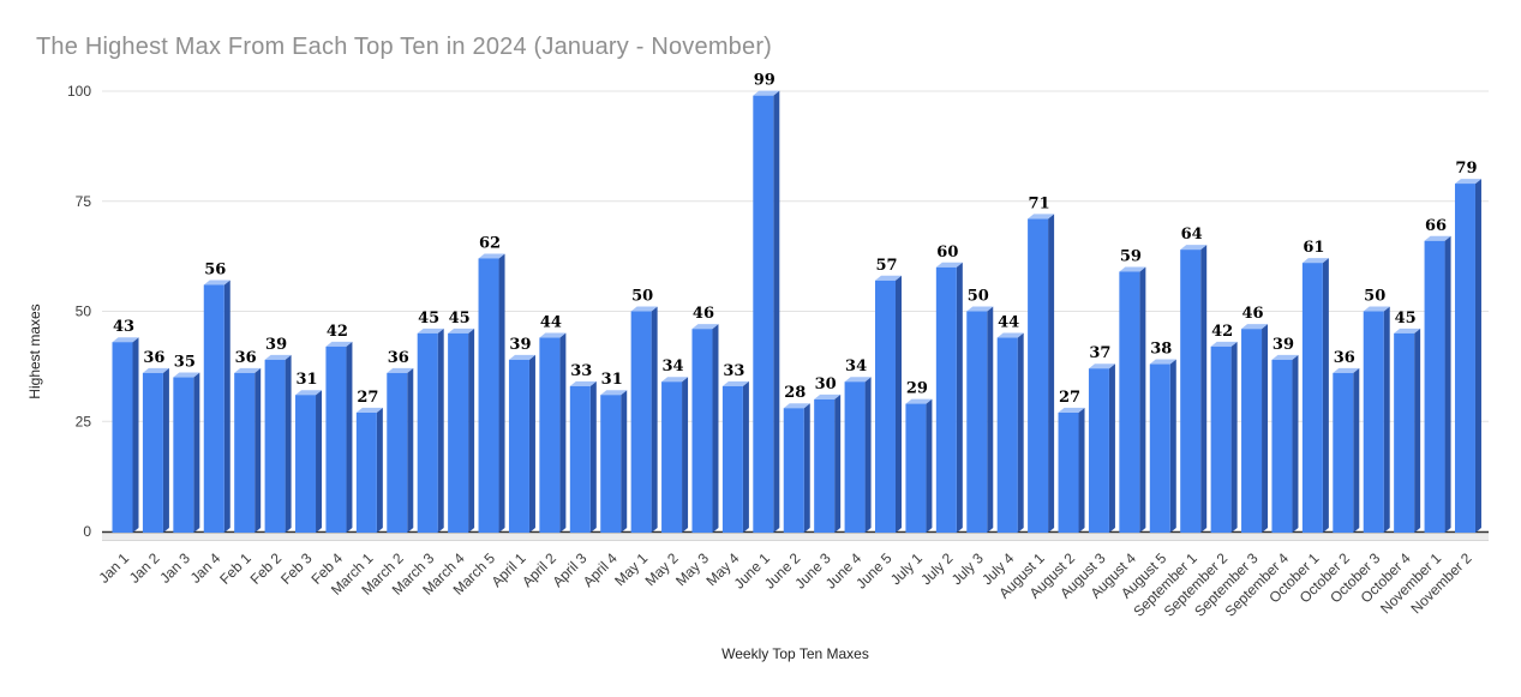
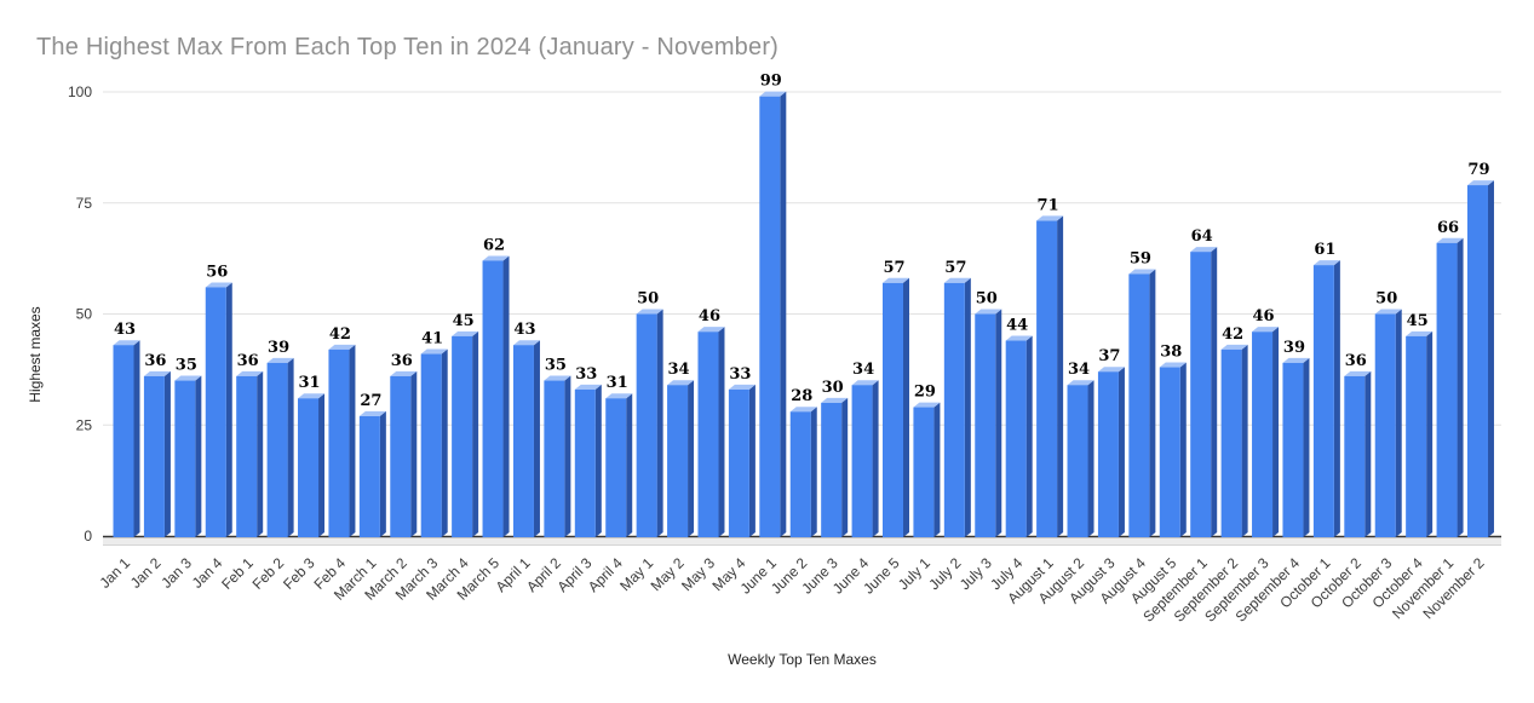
March 3: 45 -> 41
April 1: 39 -> 43
April 2: 44 -> 35
July 2: 60 -> 57
August 2: 27 -> 34
